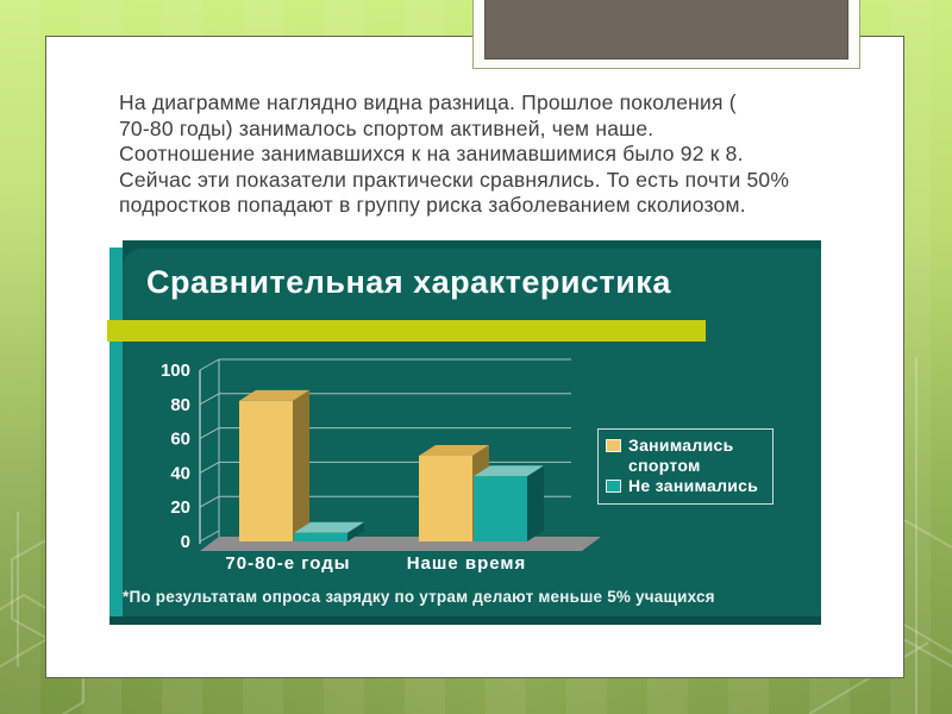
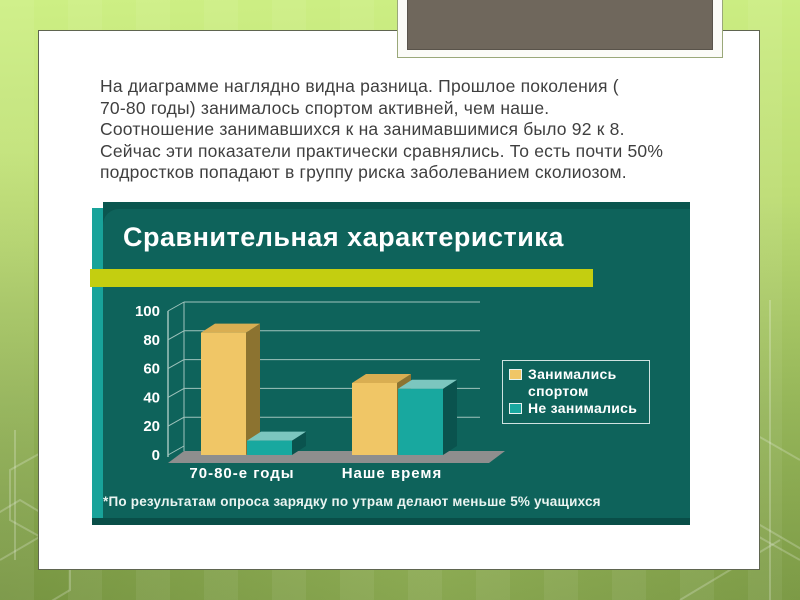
Занимались спортом/70-80-е годы: 82 -> 85
Не занимались/70-80-е годы: 5 -> 10
Не занимались/Наше время: 38 -> 46
